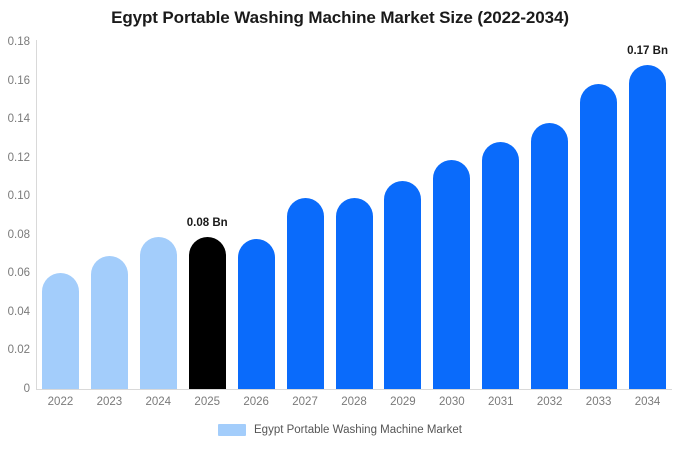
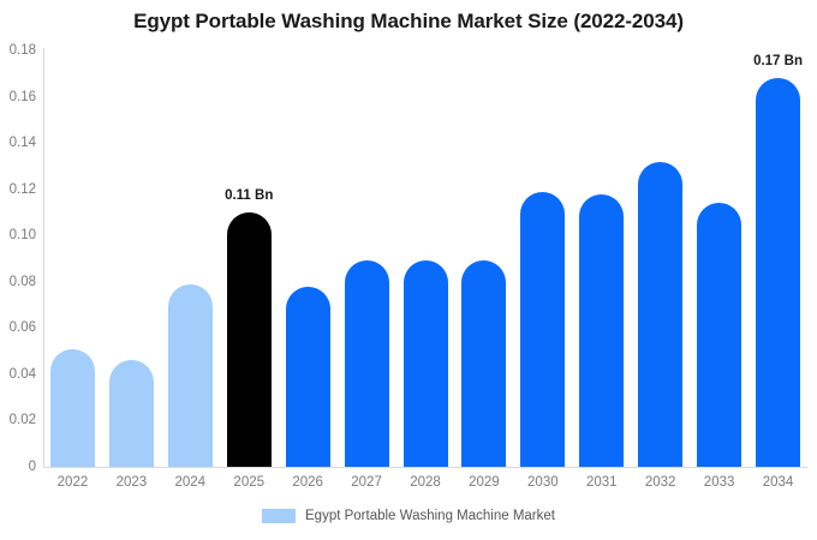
2022: 0.060 -> 0.051
2023: 0.069 -> 0.046
2025: 0.08 -> 0.11
2027: 0.099 -> 0.089
2028: 0.099 -> 0.089
2029: 0.108 -> 0.089
2031: 0.128 -> 0.118
2032: 0.138 -> 0.132
2033: 0.158 -> 0.114
